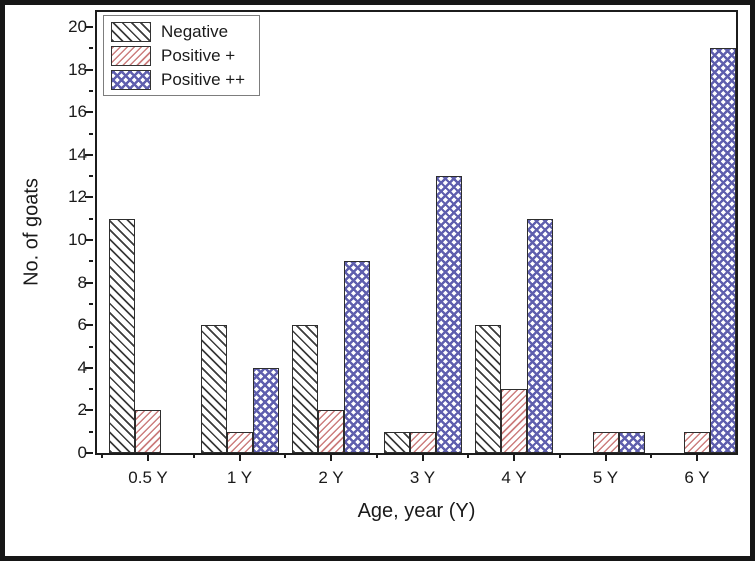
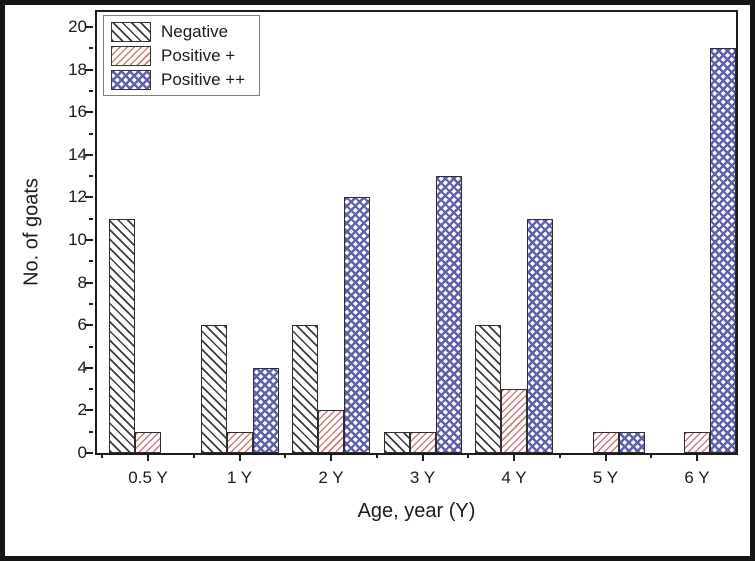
Positive +/0.5 Y: 2 -> 1
Positive ++/2 Y: 9 -> 12
